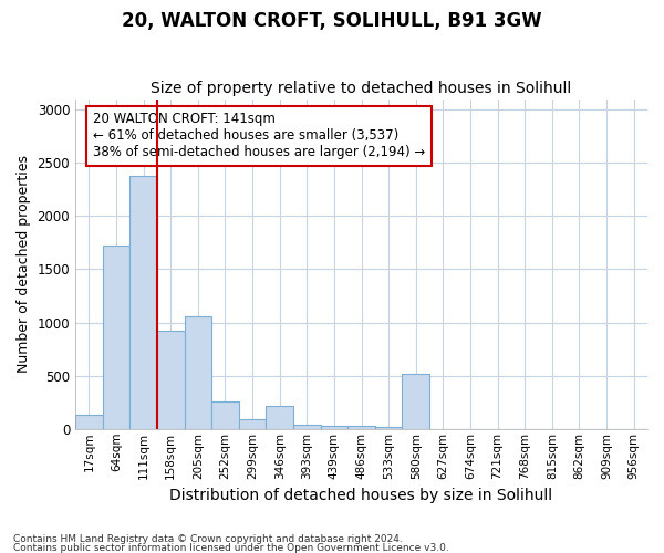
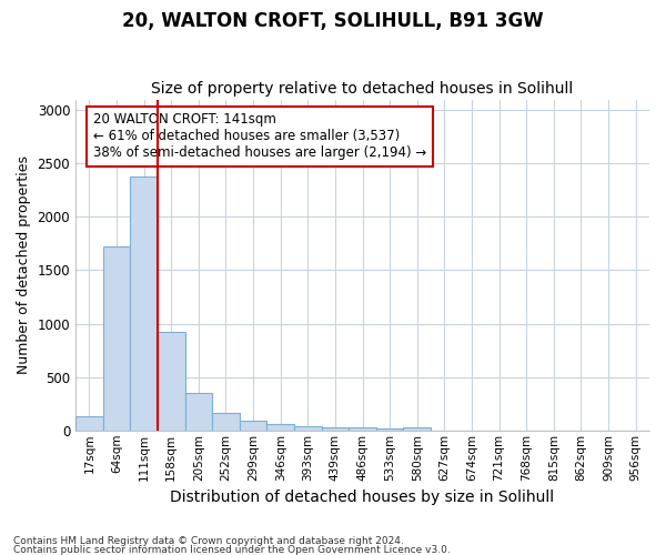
205sqm: 1060 -> 350
252sqm: 260 -> 160
346sqm: 220 -> 60
580sqm: 520 -> 20
